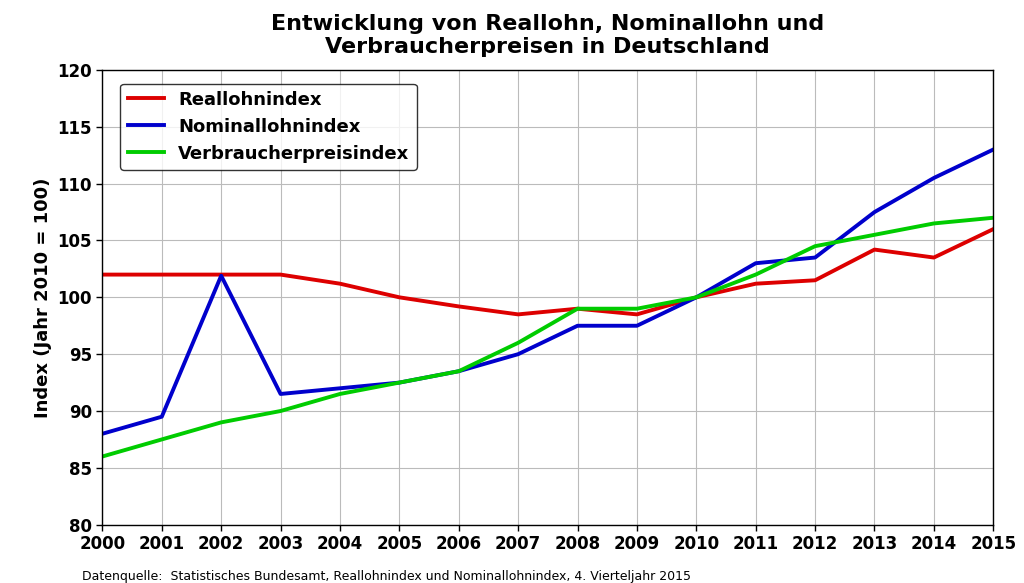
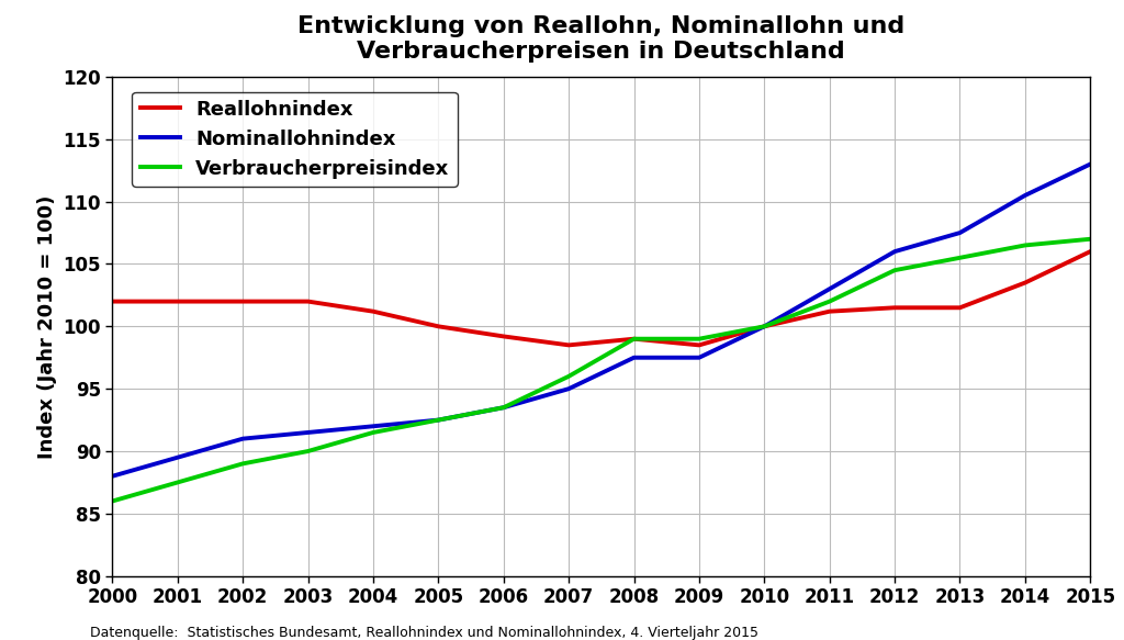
Nominallohnindex/2002: 101.9 -> 91.0
Nominallohnindex/2012: 103.5 -> 106.0
Reallohnindex/2013: 104.2 -> 101.5
